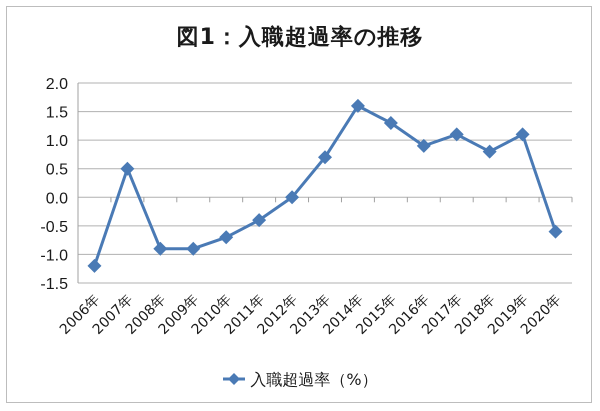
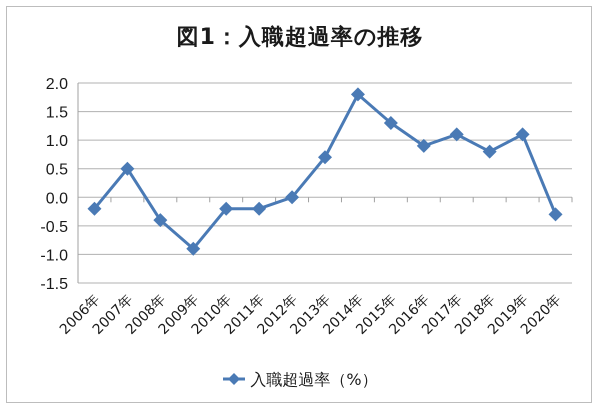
2006年: -1.2 -> -0.2
2008年: -0.9 -> -0.4
2010年: -0.7 -> -0.2
2011年: -0.4 -> -0.2
2014年: 1.6 -> 1.8
2020年: -0.6 -> -0.3
